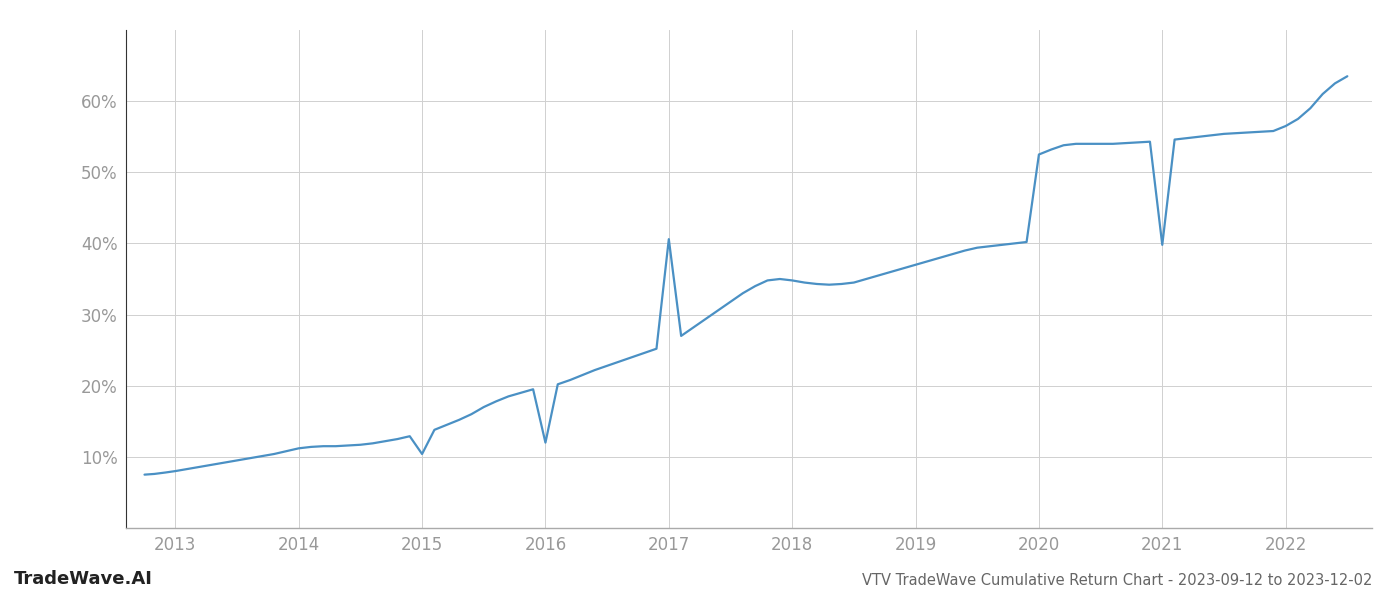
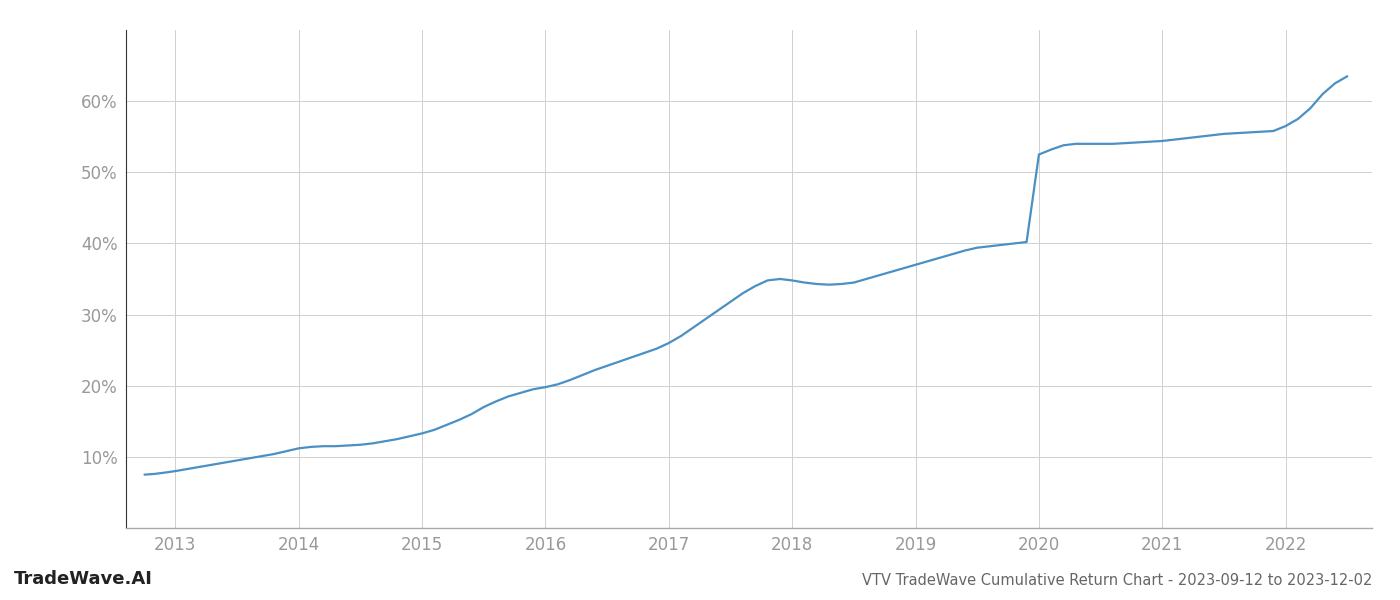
2015: 10.4% -> 13.3%
2016: 12.0% -> 19.8%
2017: 40.6% -> 26.0%
2021: 39.8% -> 54.4%
